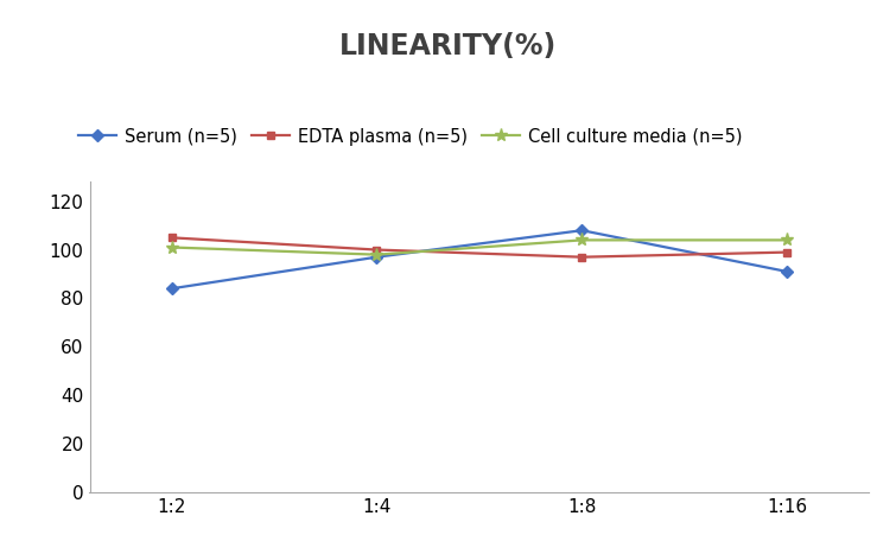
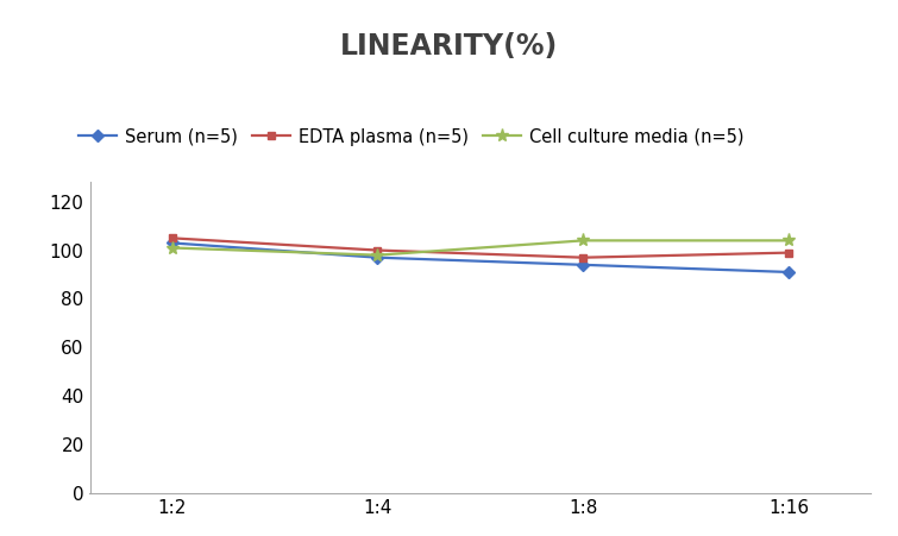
Serum (n=5)/1:2: 84 -> 103
Serum (n=5)/1:8: 108 -> 94
